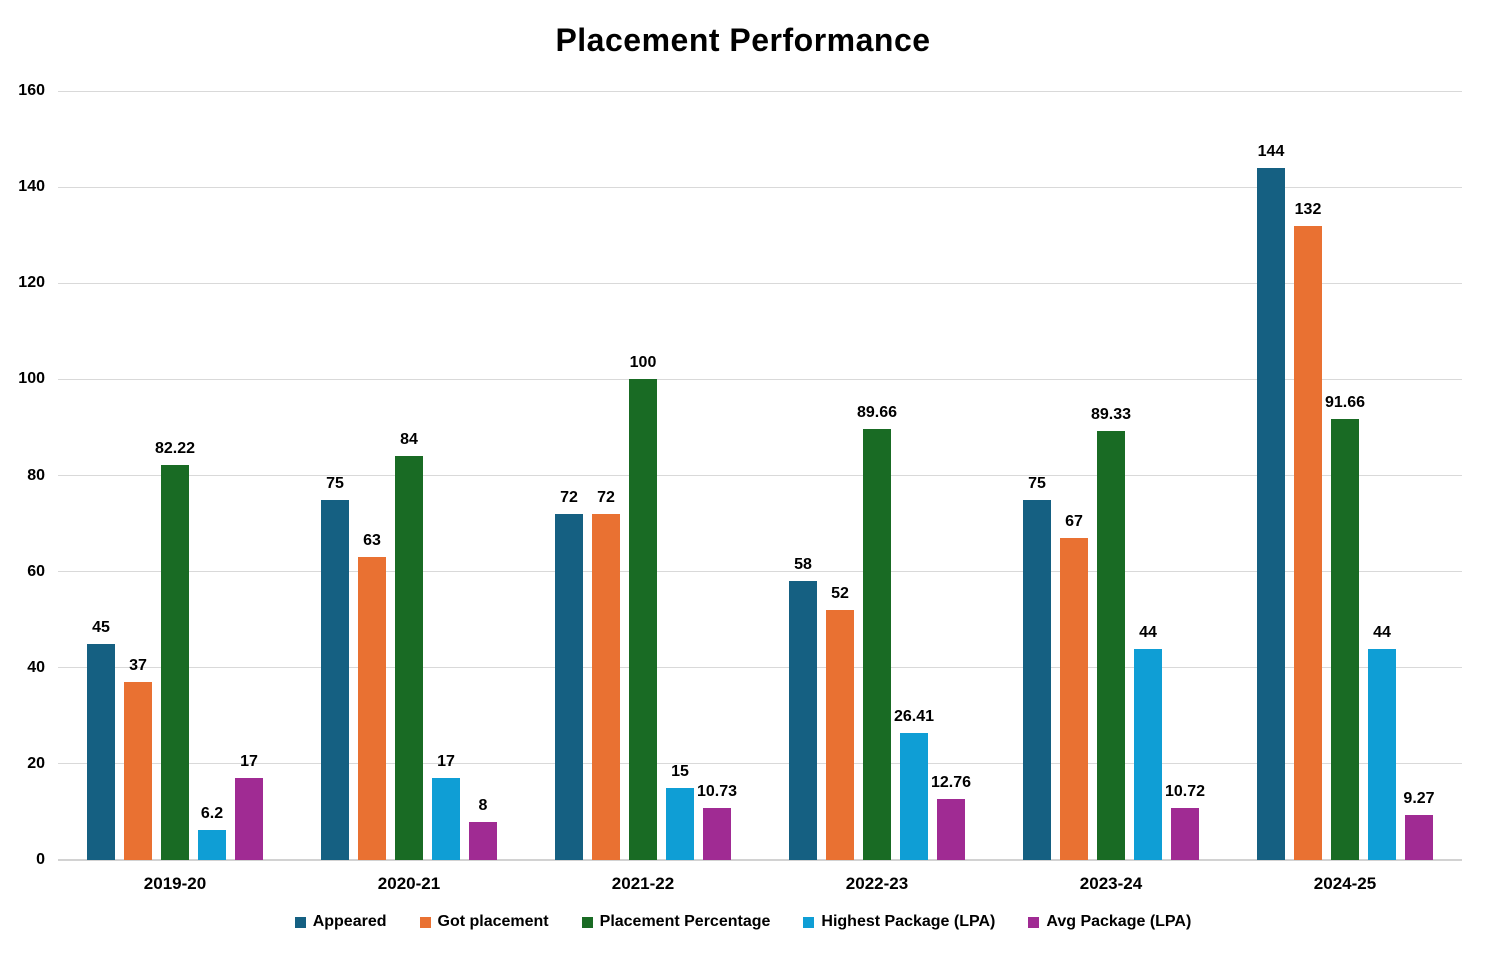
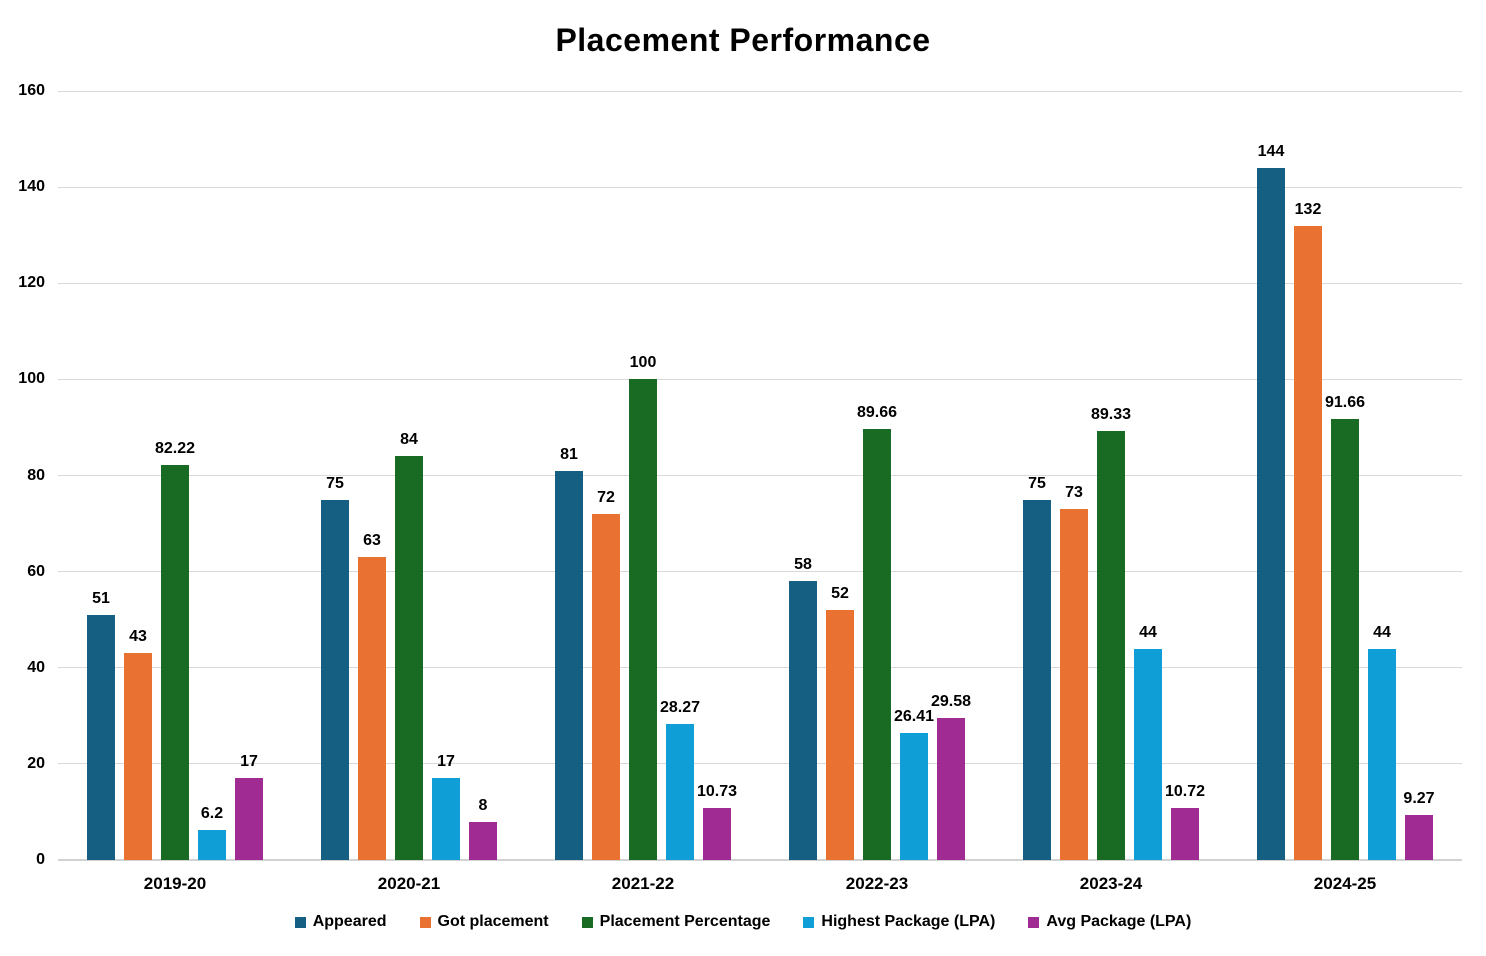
Appeared/2019-20: 45 -> 51
Got placement/2019-20: 37 -> 43
Appeared/2021-22: 72 -> 81
Highest Package (LPA)/2021-22: 15 -> 28.27
Avg Package (LPA)/2022-23: 12.76 -> 29.58
Got placement/2023-24: 67 -> 73
